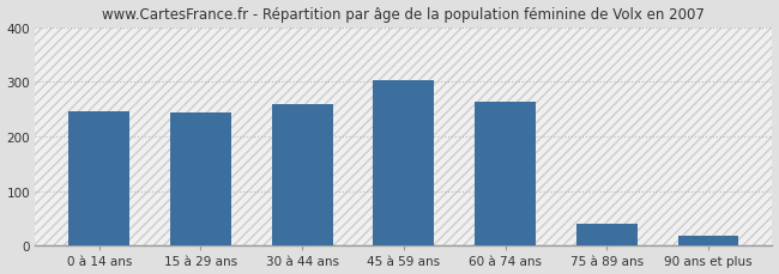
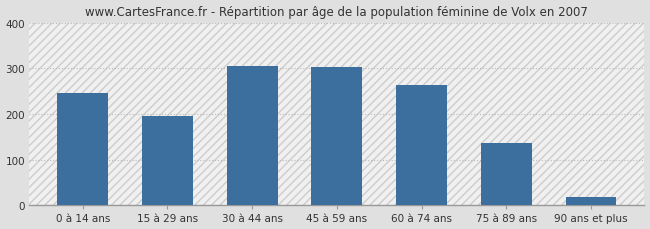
15 à 29 ans: 245 -> 196
30 à 44 ans: 260 -> 306
75 à 89 ans: 40 -> 136
